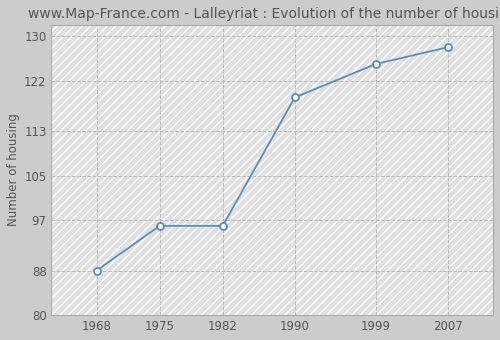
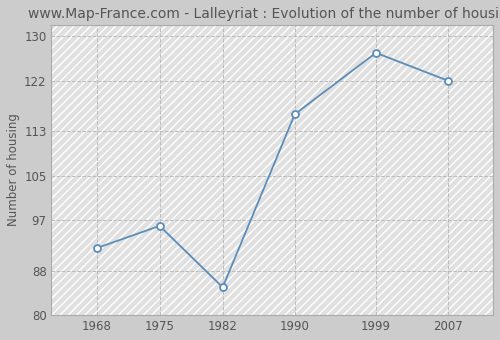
1968: 88 -> 92
1982: 96 -> 85
1990: 119 -> 116
1999: 125 -> 127
2007: 128 -> 122
